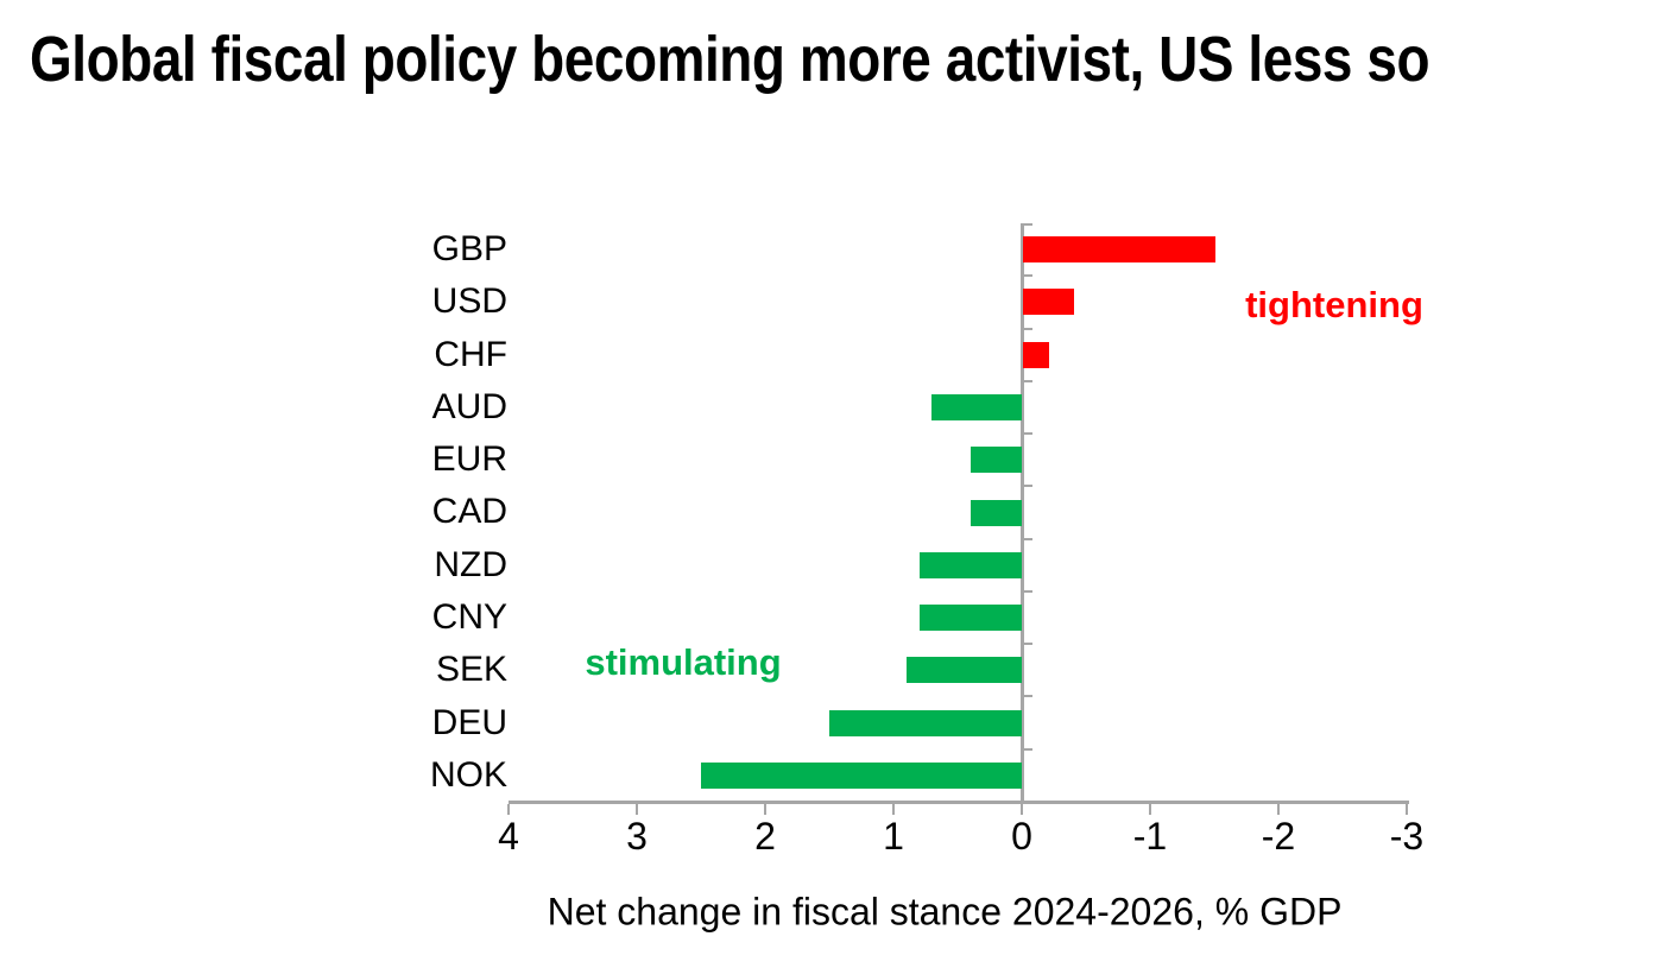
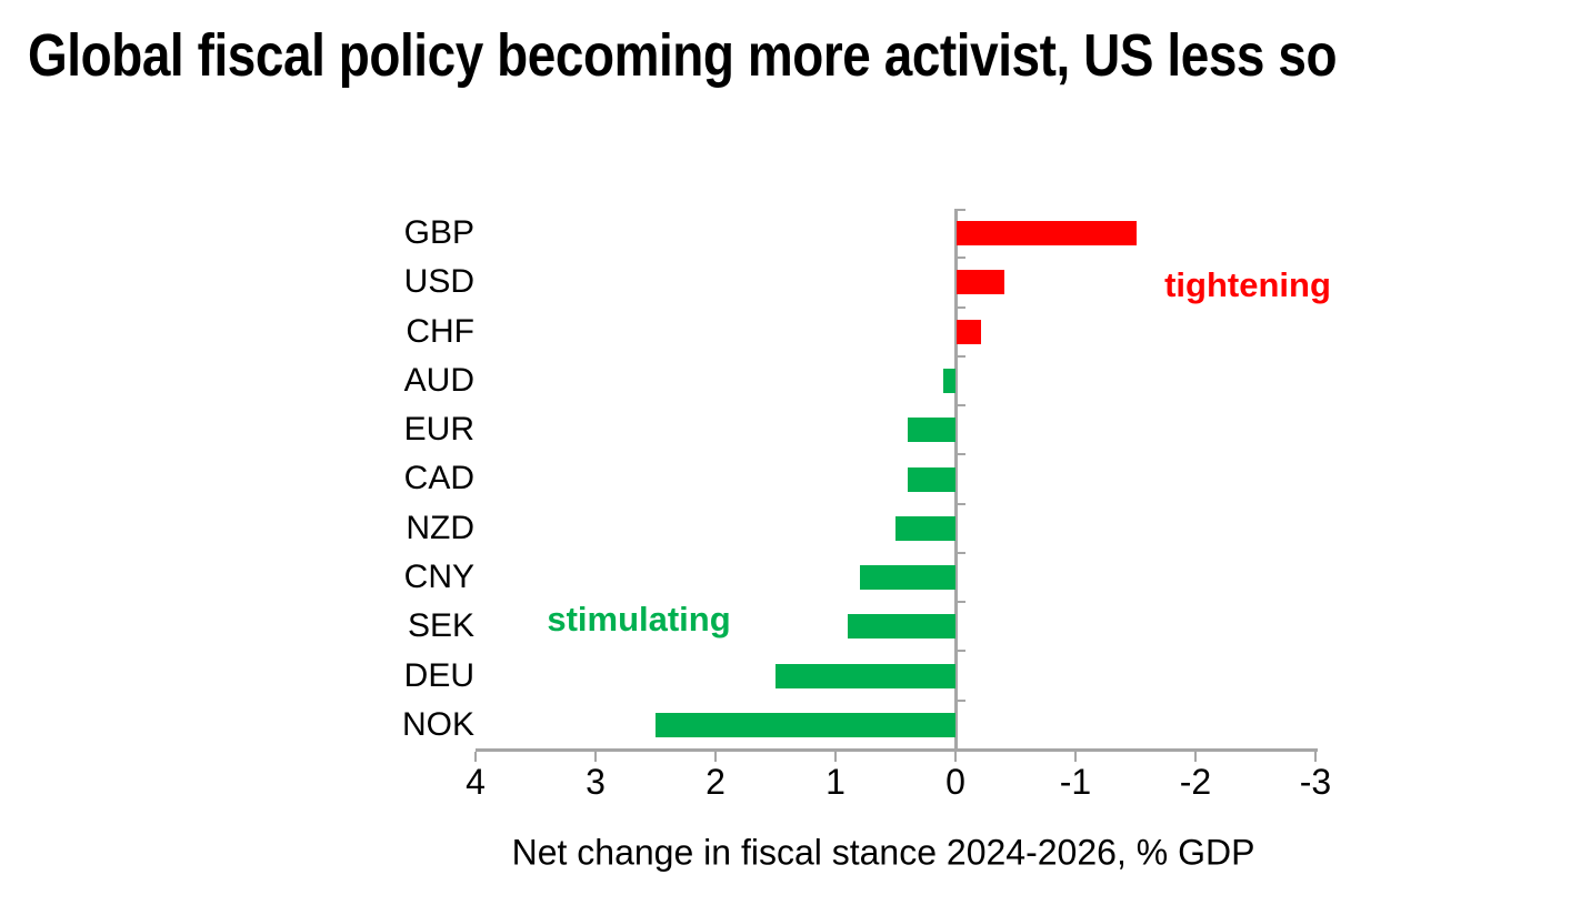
AUD: 0.7 -> 0.1
NZD: 0.8 -> 0.5
